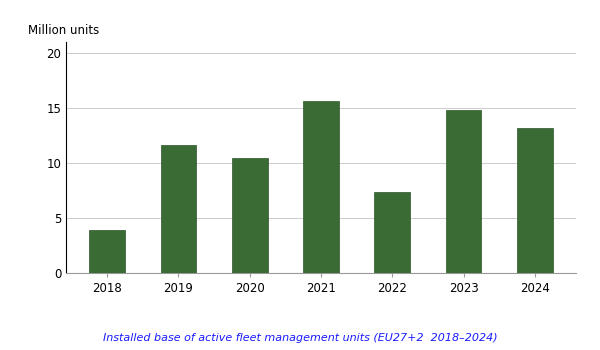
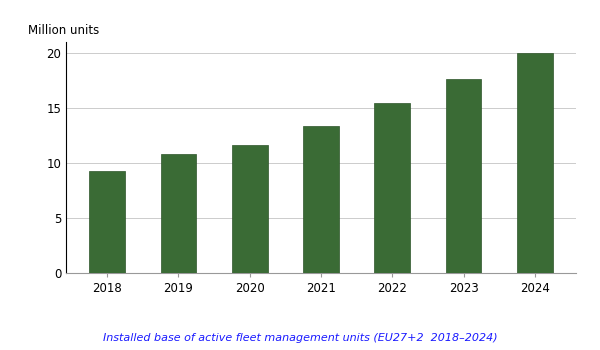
2018: 3.9 -> 9.3
2019: 11.6 -> 10.8
2020: 10.5 -> 11.6
2021: 15.6 -> 13.4
2022: 7.4 -> 15.5
2023: 14.8 -> 17.6
2024: 13.2 -> 20.0
